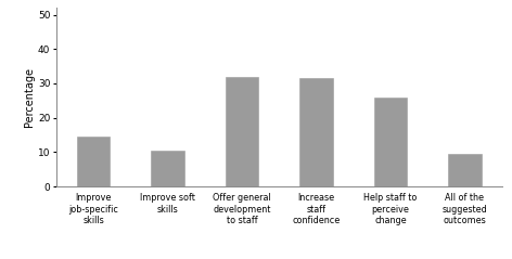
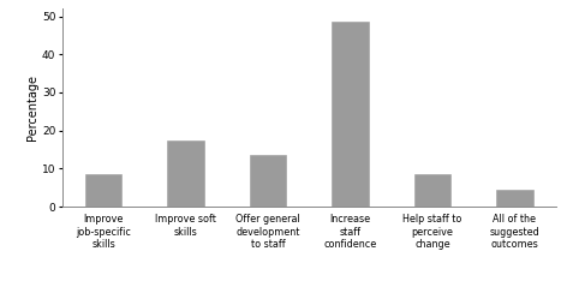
Improve job-specific skills: 14.5 -> 8.5
Improve soft skills: 10.5 -> 17.5
Offer general development to staff: 32.0 -> 13.5
Increase staff confidence: 31.5 -> 48.5
Help staff to perceive change: 26.0 -> 8.5
All of the suggested outcomes: 9.5 -> 4.5
